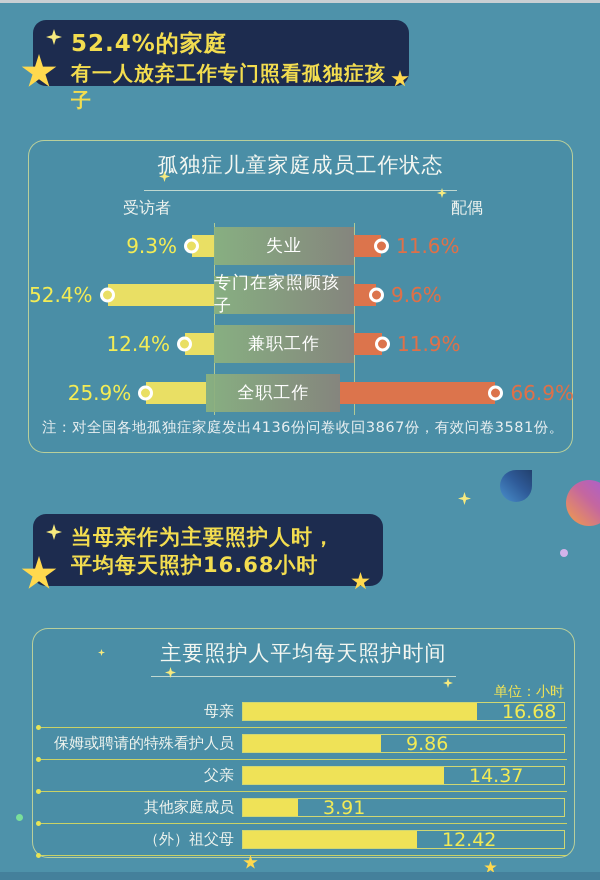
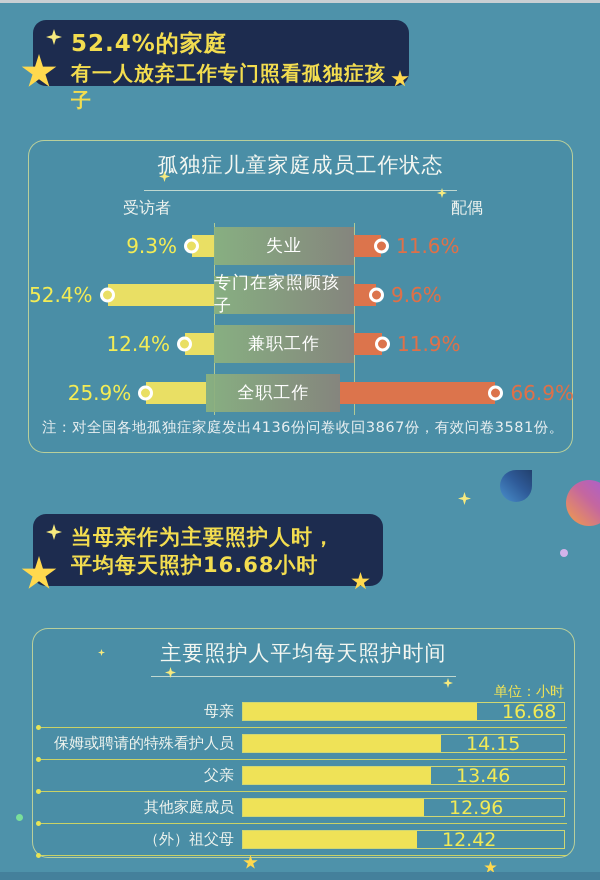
主要照护人平均每天照护时间/保姆或聘请的特殊看护人员: 9.86 -> 14.15
主要照护人平均每天照护时间/父亲: 14.37 -> 13.46
主要照护人平均每天照护时间/其他家庭成员: 3.91 -> 12.96
